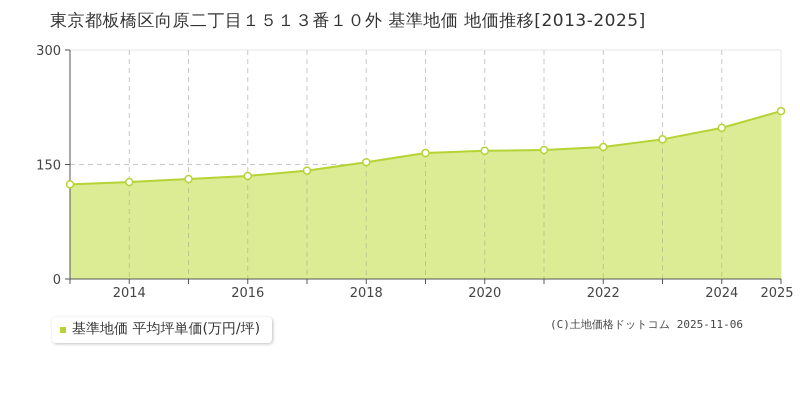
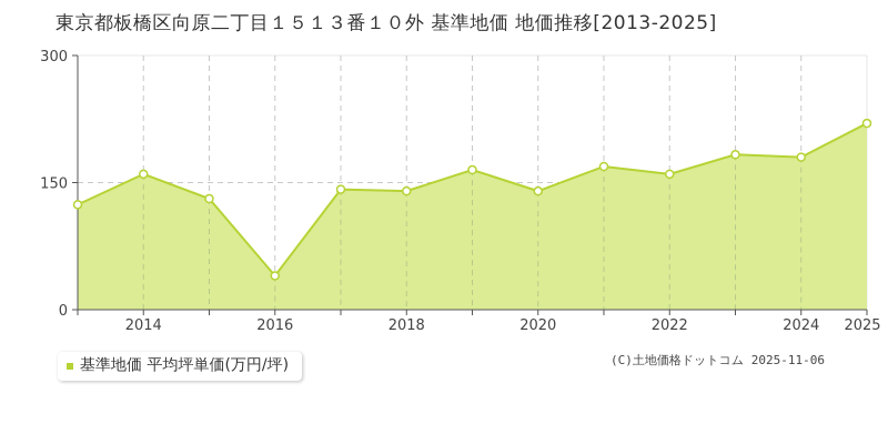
2014: 130 -> 160
2016: 140 -> 40
2018: 150 -> 140
2020: 170 -> 140
2022: 170 -> 160
2024: 200 -> 180
